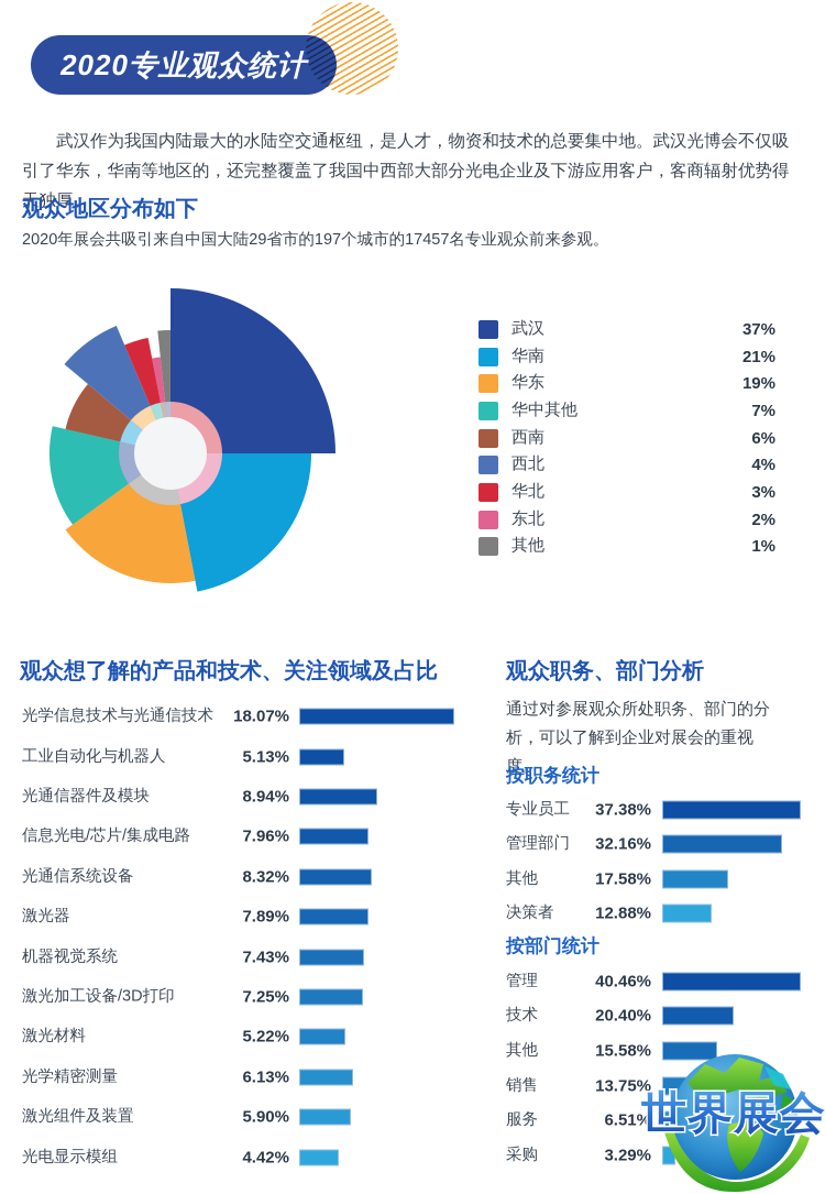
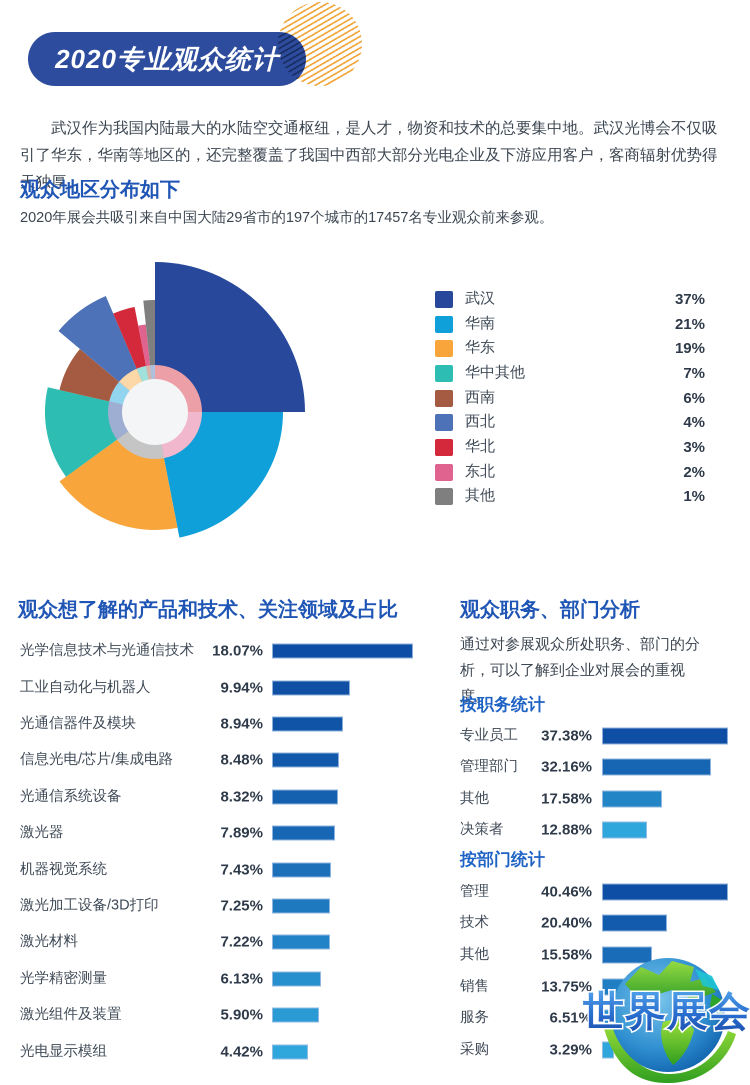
观众想了解的产品和技术、关注领域及占比/工业自动化与机器人: 5.13% -> 9.94%
观众想了解的产品和技术、关注领域及占比/信息光电/芯片/集成电路: 7.96% -> 8.48%
观众想了解的产品和技术、关注领域及占比/激光材料: 5.22% -> 7.22%
